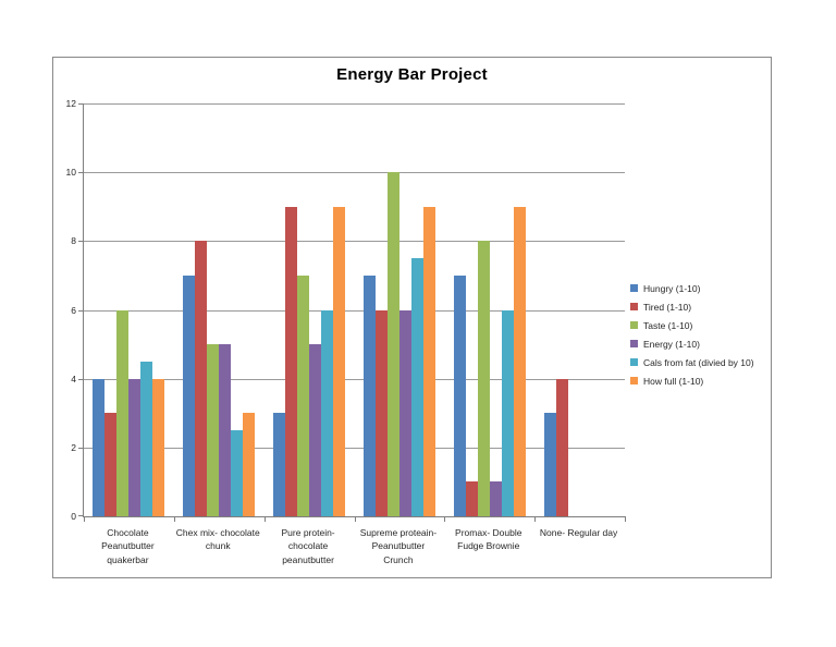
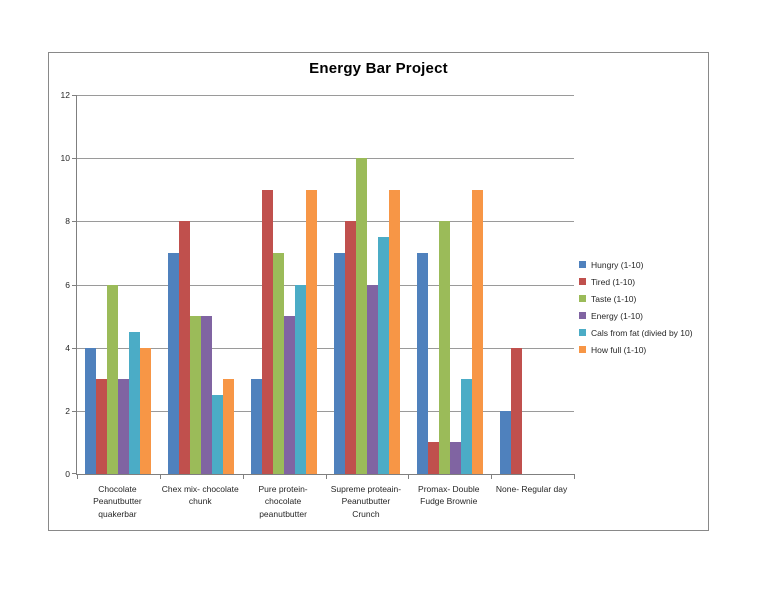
Energy (1-10)/Chocolate Peanutbutter quakerbar: 4 -> 3
Tired (1-10)/Supreme proteain- Peanutbutter Crunch: 6 -> 8
Cals from fat (divied by 10)/Promax- Double Fudge Brownie: 6.0 -> 3.0
Hungry (1-10)/None- Regular day: 3 -> 2
